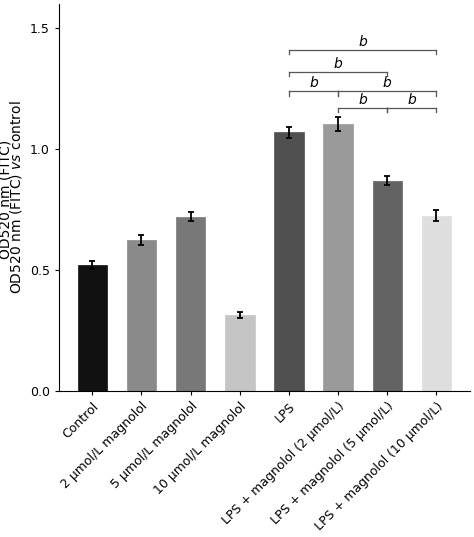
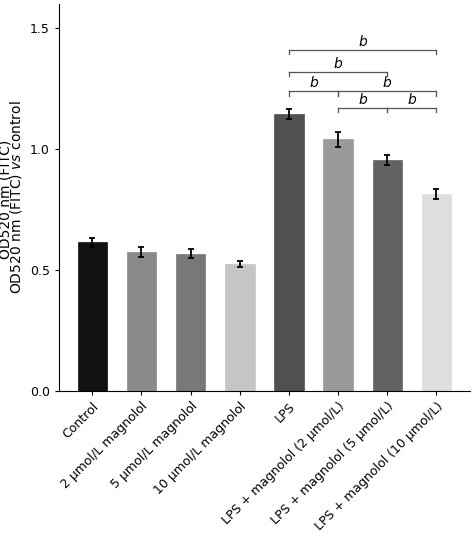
Control: 0.520 -> 0.615
2 μmol/L magnolol: 0.625 -> 0.575
5 μmol/L magnolol: 0.720 -> 0.567
10 μmol/L magnolol: 0.315 -> 0.525
LPS: 1.070 -> 1.145
LPS + magnolol (2 μmol/L): 1.105 -> 1.040
LPS + magnolol (5 μmol/L): 0.870 -> 0.955
LPS + magnolol (10 μmol/L): 0.725 -> 0.815
